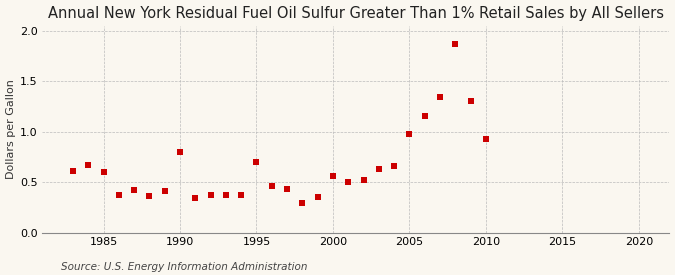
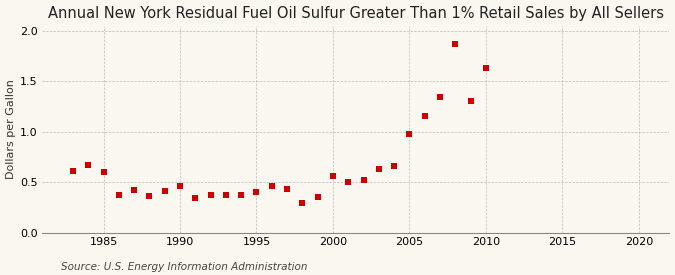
1990: 0.80 -> 0.46
1995: 0.70 -> 0.40
2010: 0.93 -> 1.63
